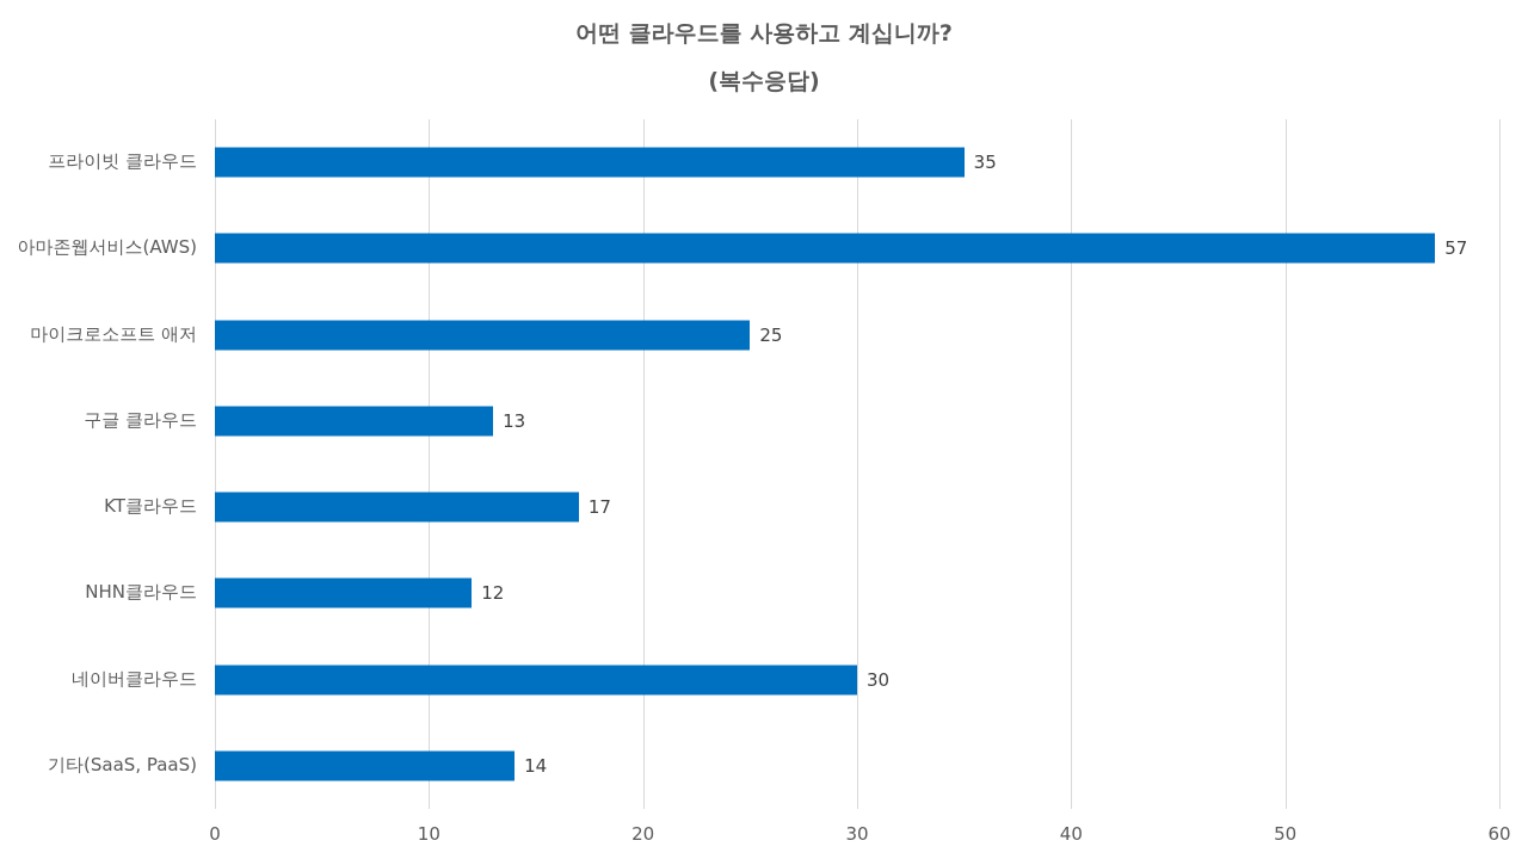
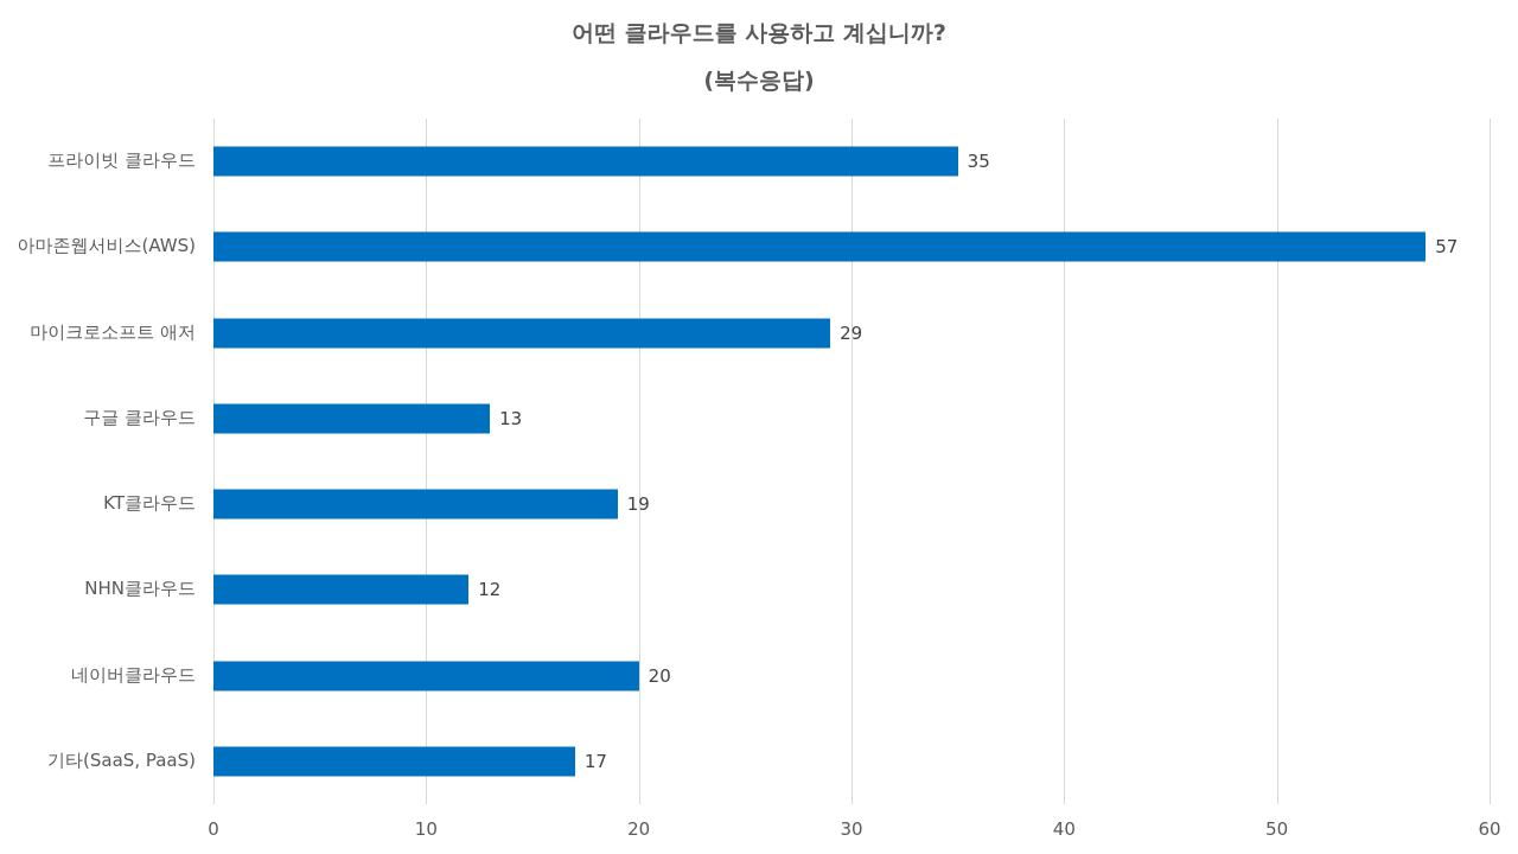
마이크로소프트 애저: 25 -> 29
KT클라우드: 17 -> 19
네이버클라우드: 30 -> 20
기타(SaaS, PaaS): 14 -> 17
